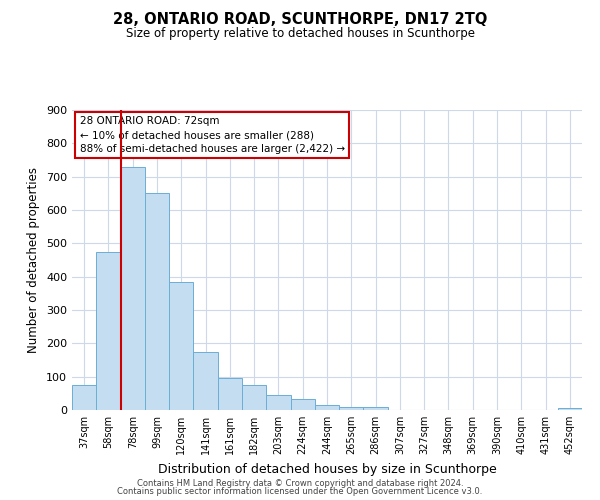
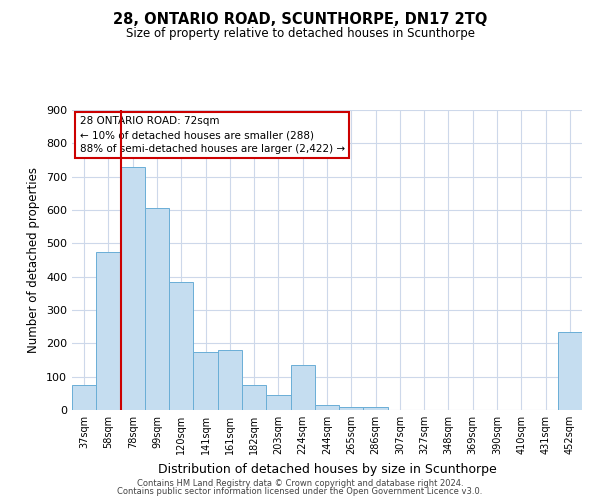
99sqm: 650 -> 605
161sqm: 97 -> 180
224sqm: 32 -> 135
452sqm: 5 -> 235
